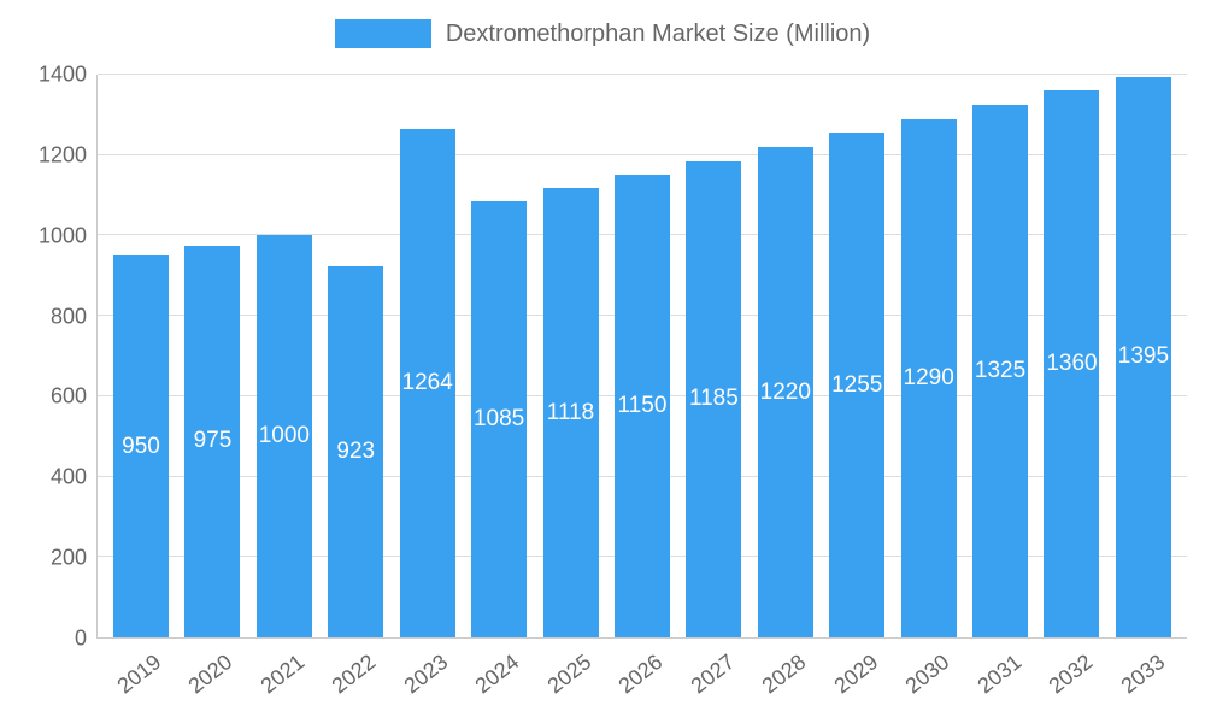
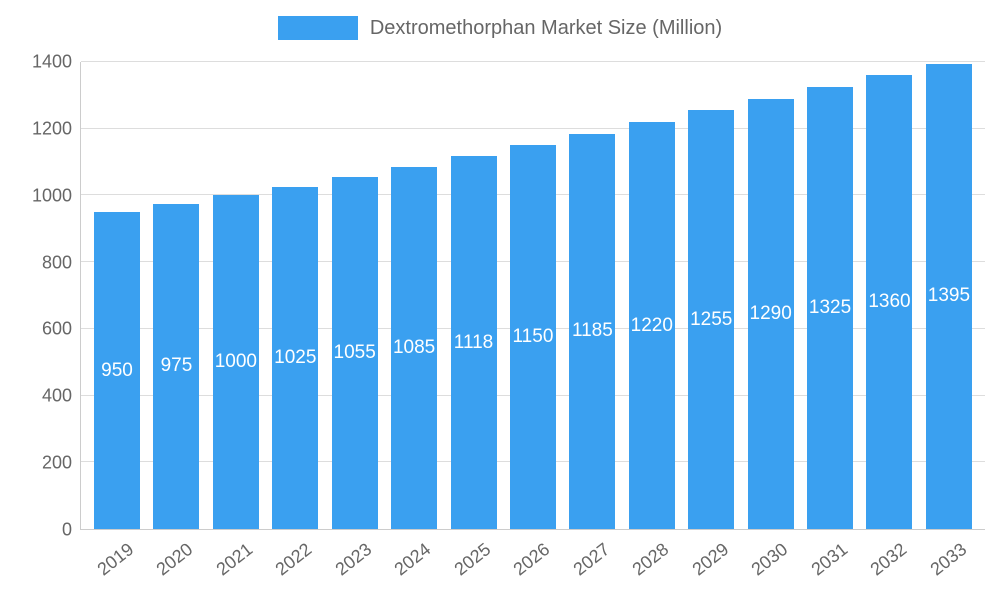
2022: 923 -> 1025
2023: 1264 -> 1055
